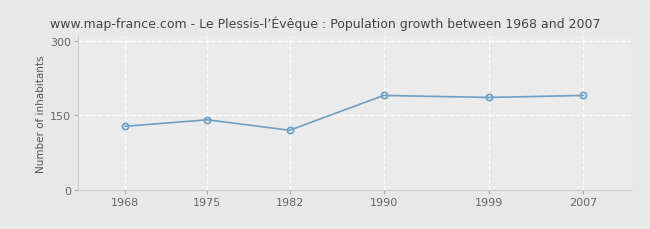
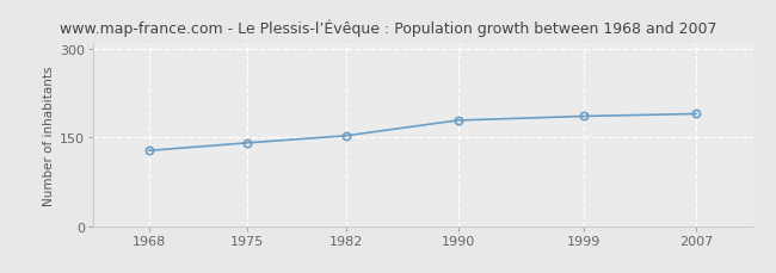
1982: 120 -> 153
1990: 190 -> 179
